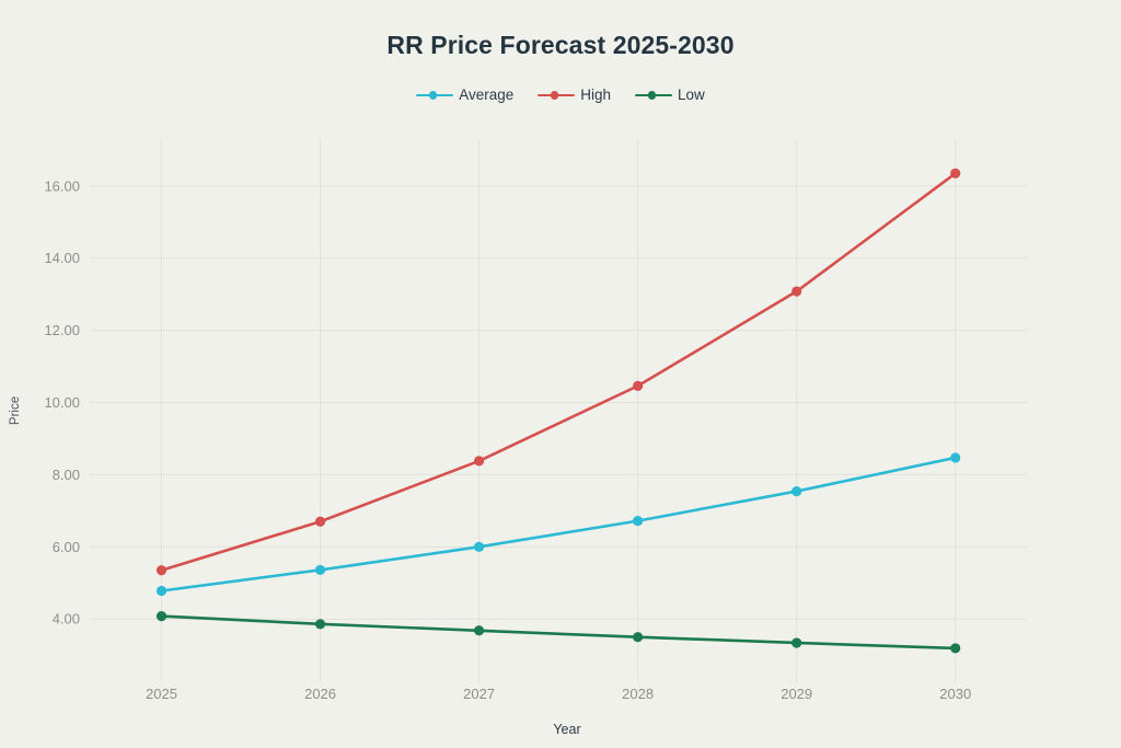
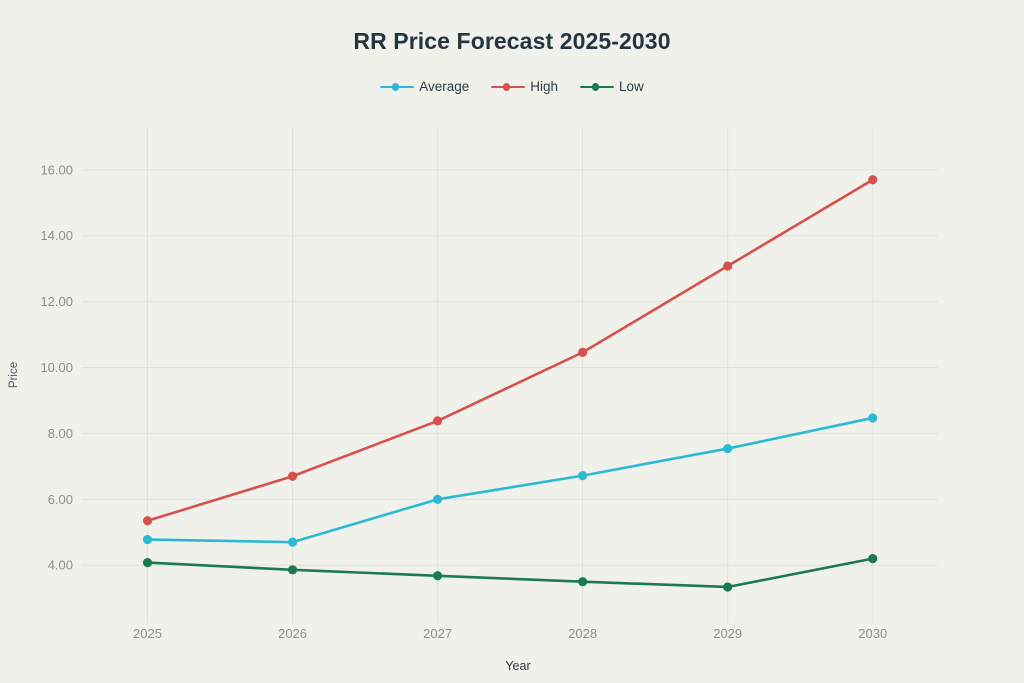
Average/2026: 5.4 -> 4.7
High/2030: 16.4 -> 15.7
Low/2030: 3.2 -> 4.2
